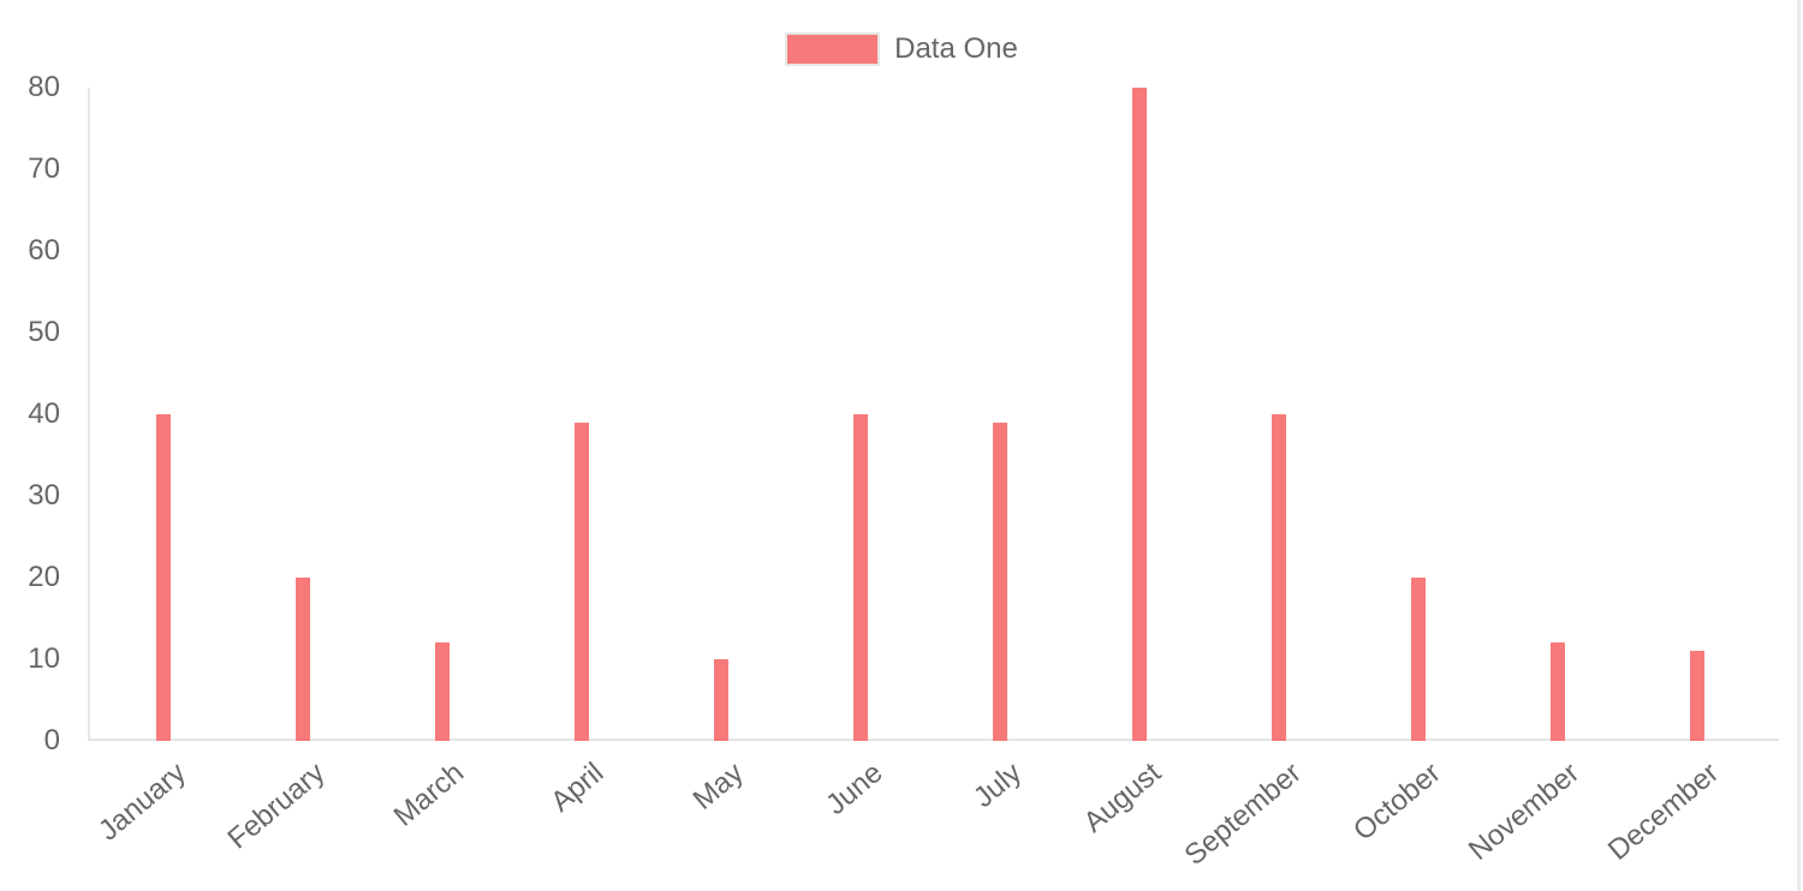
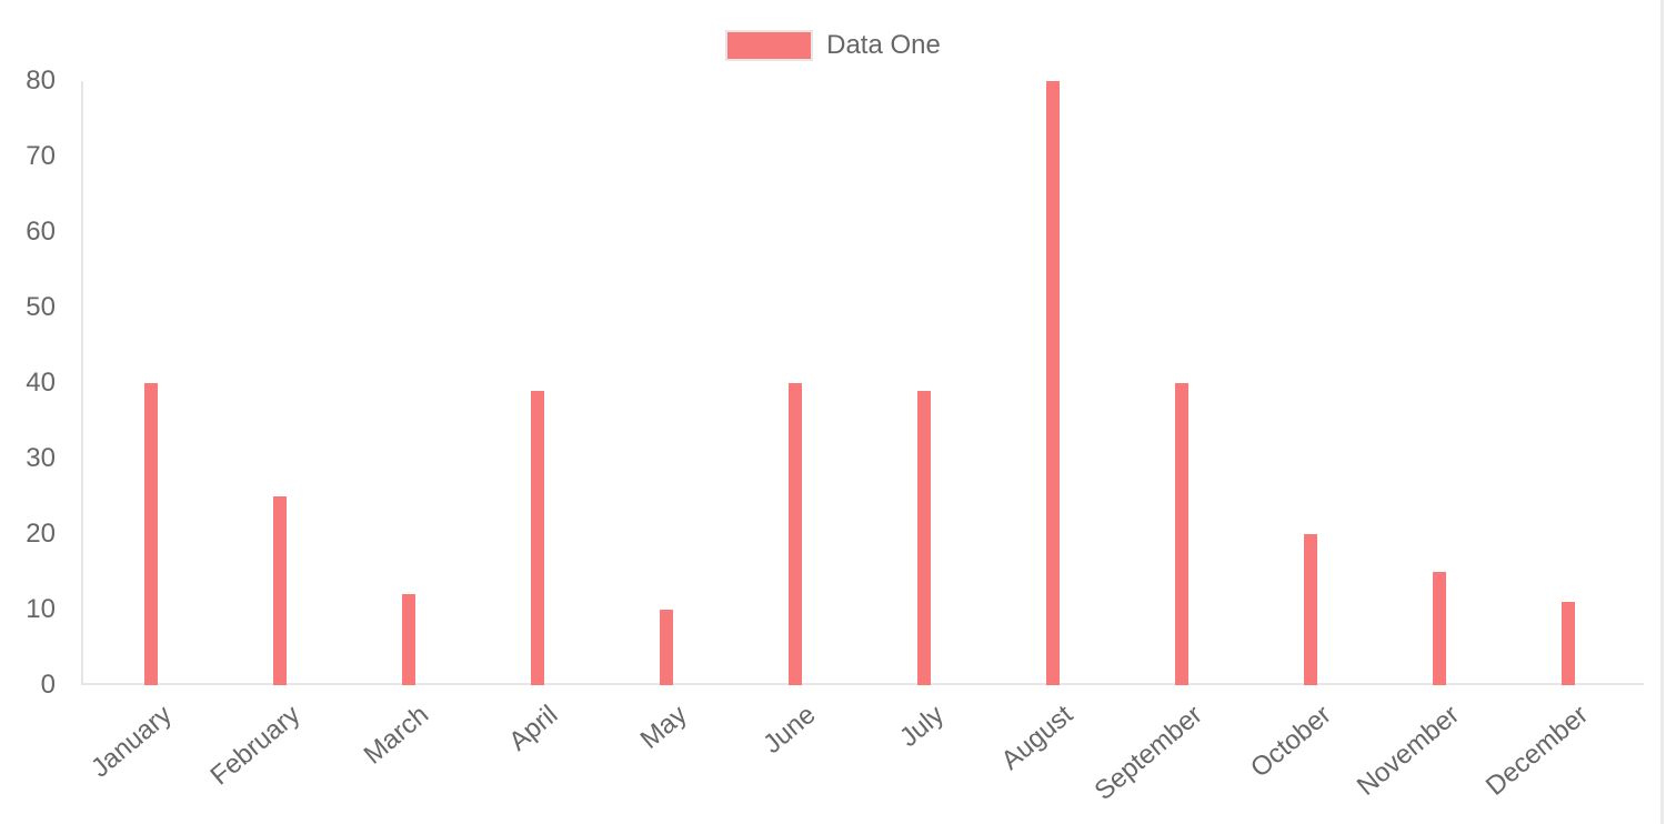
February: 20 -> 25
November: 12 -> 15
